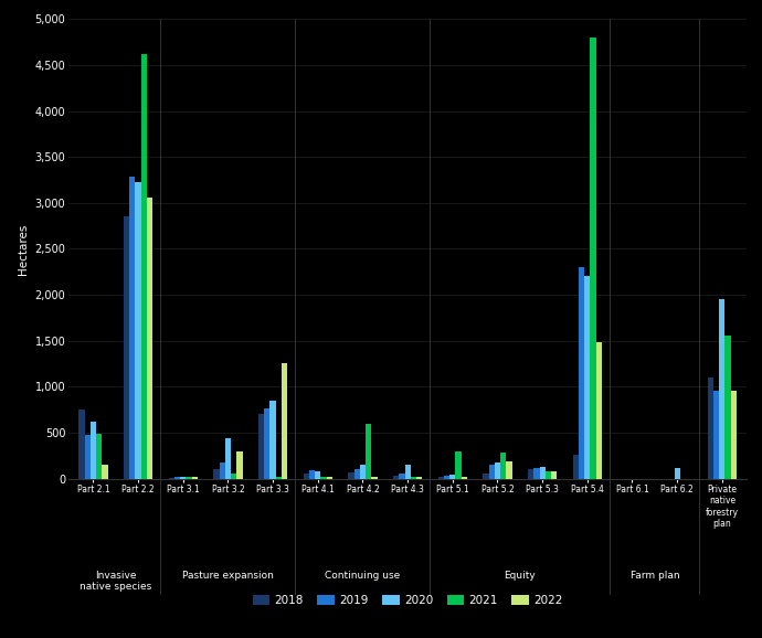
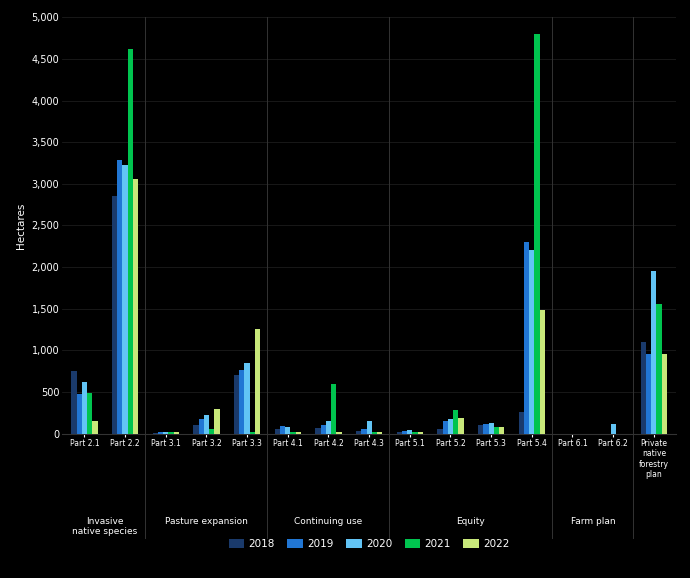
2020/Part 3.2: 440 -> 220
2021/Part 5.1: 300 -> 20
